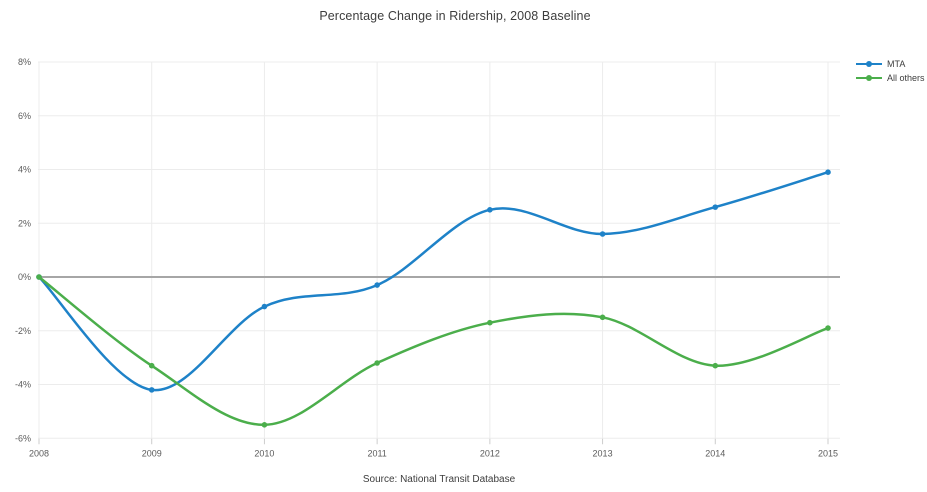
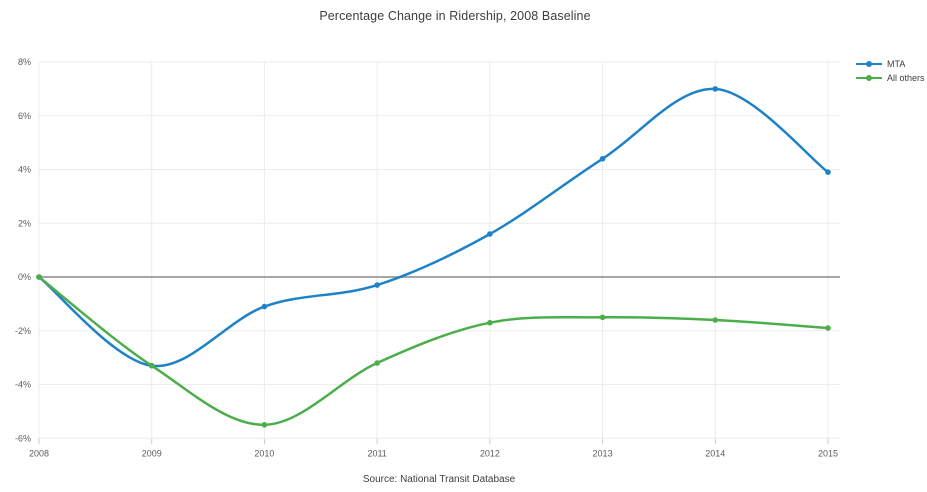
MTA/2009: -4.2% -> -3.3%
MTA/2012: 2.5% -> 1.6%
MTA/2013: 1.6% -> 4.4%
MTA/2014: 2.6% -> 7.0%
All others/2014: -3.3% -> -1.6%
